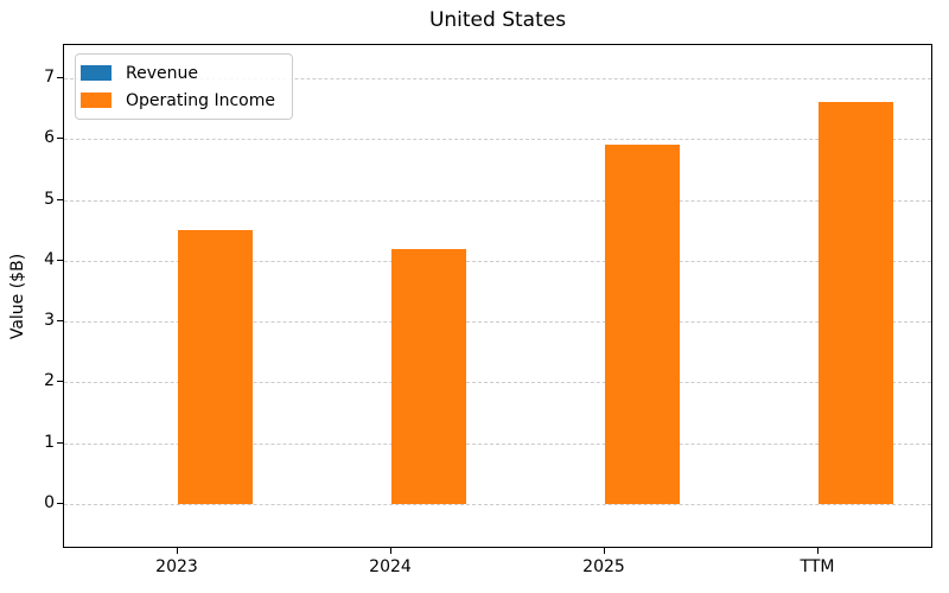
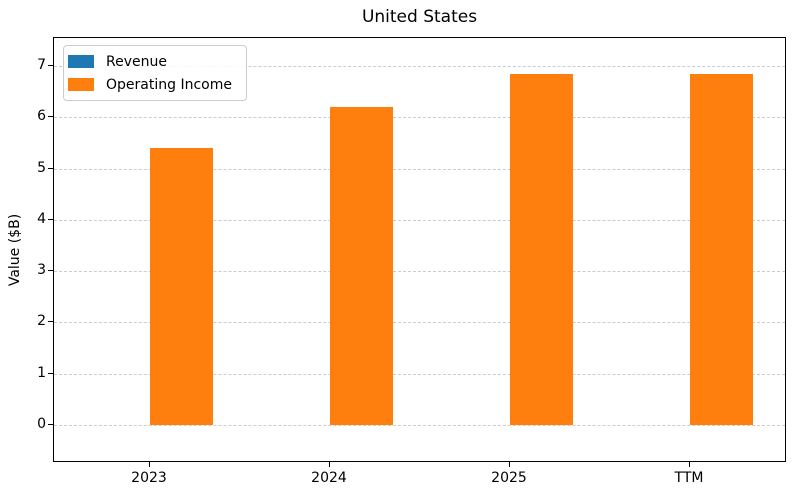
Operating Income/2023: 4.5 -> 5.4
Operating Income/2024: 4.2 -> 6.2
Operating Income/2025: 5.9 -> 6.8
Operating Income/TTM: 6.6 -> 6.8
